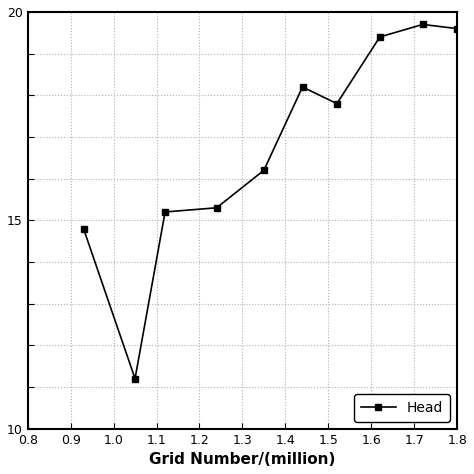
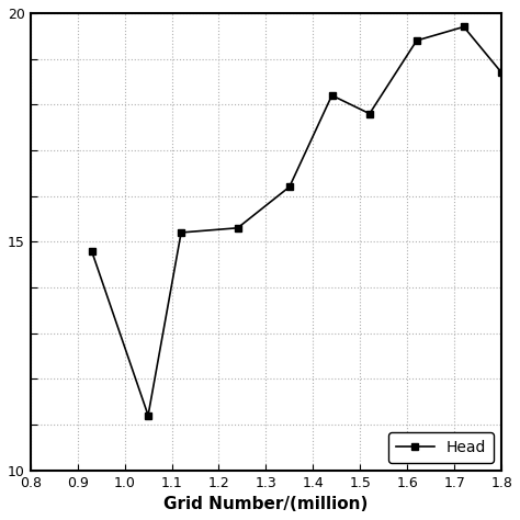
1.8: 19.6 -> 18.7
